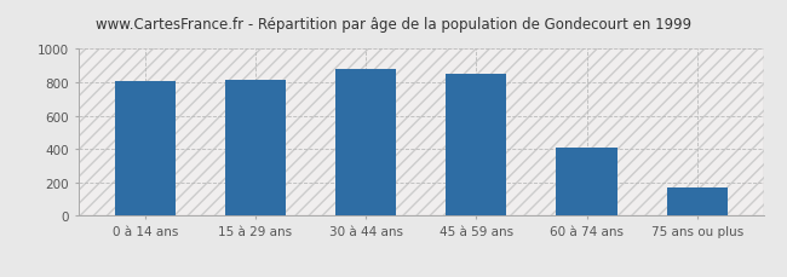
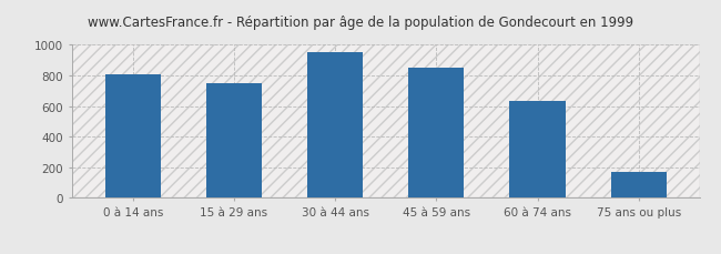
15 à 29 ans: 810 -> 750
30 à 44 ans: 880 -> 950
60 à 74 ans: 410 -> 630
